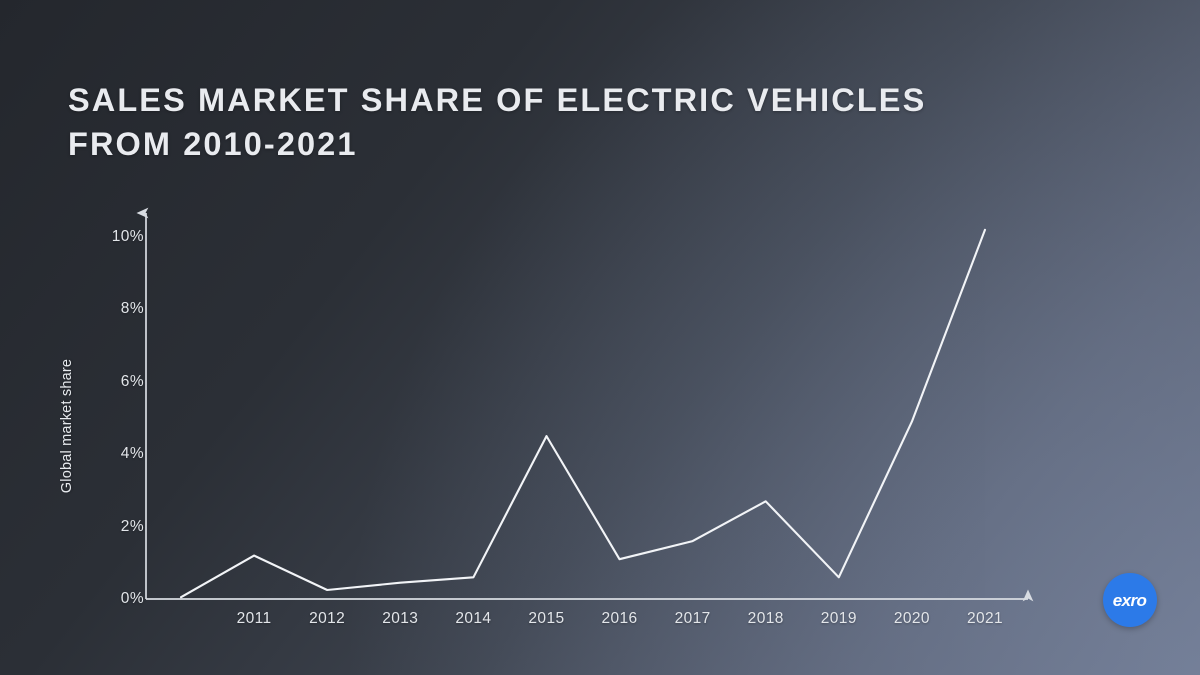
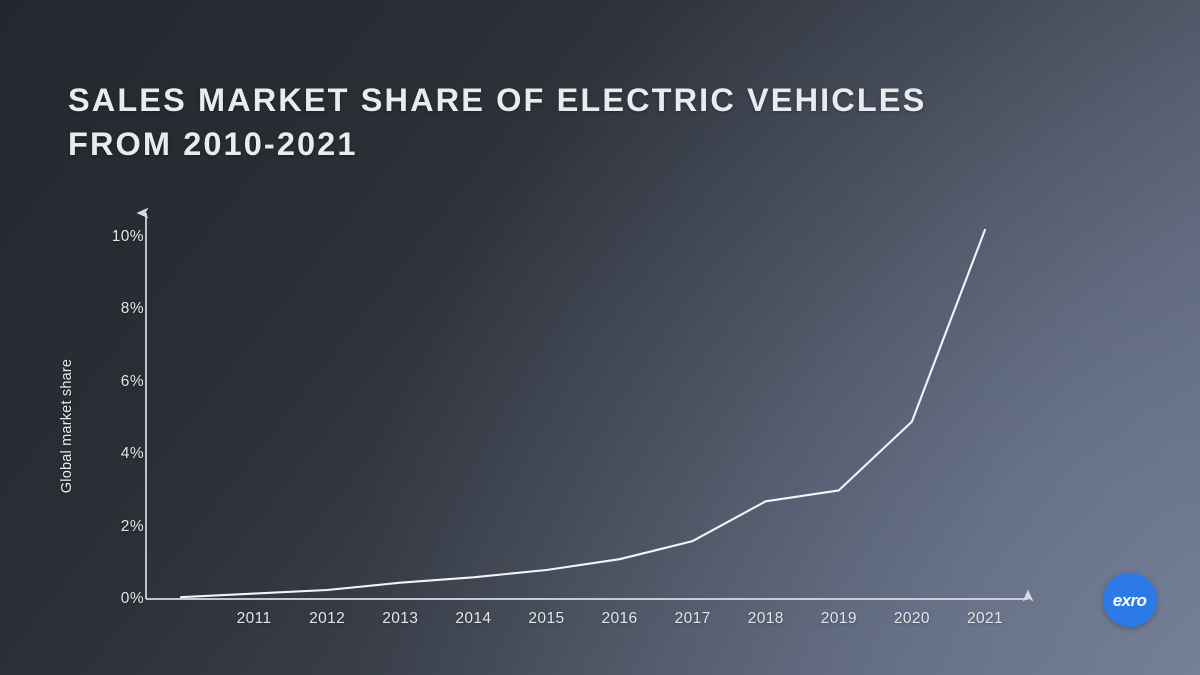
2011: 1.2% -> 0.1%
2015: 4.5% -> 0.8%
2019: 0.6% -> 3.0%
